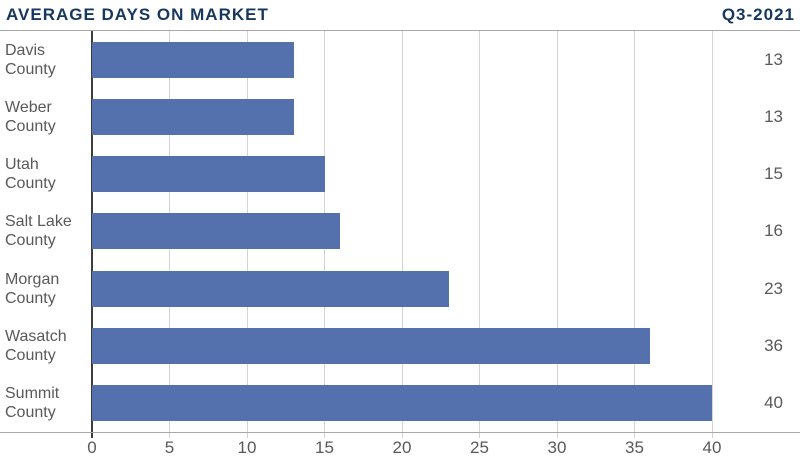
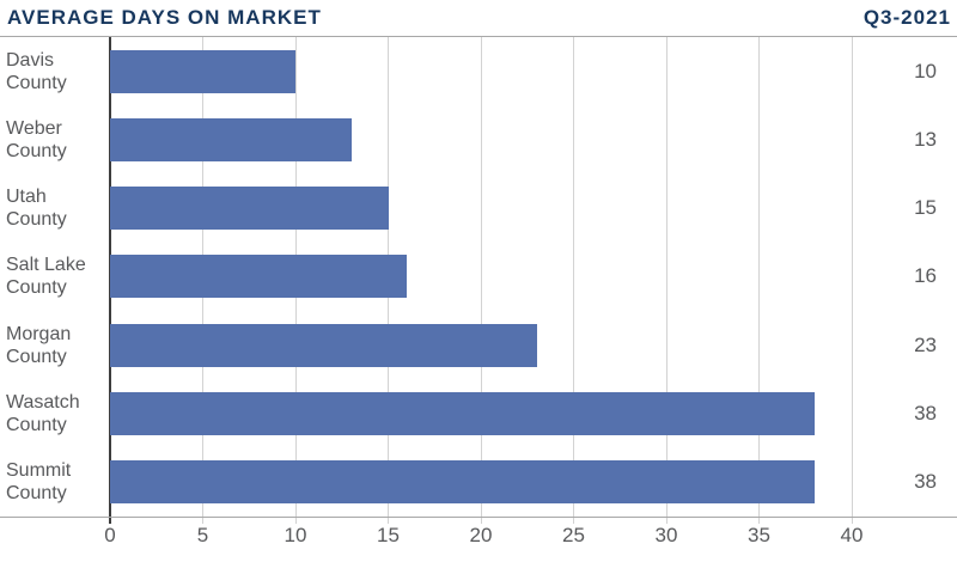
Davis County: 13 -> 10
Wasatch County: 36 -> 38
Summit County: 40 -> 38
